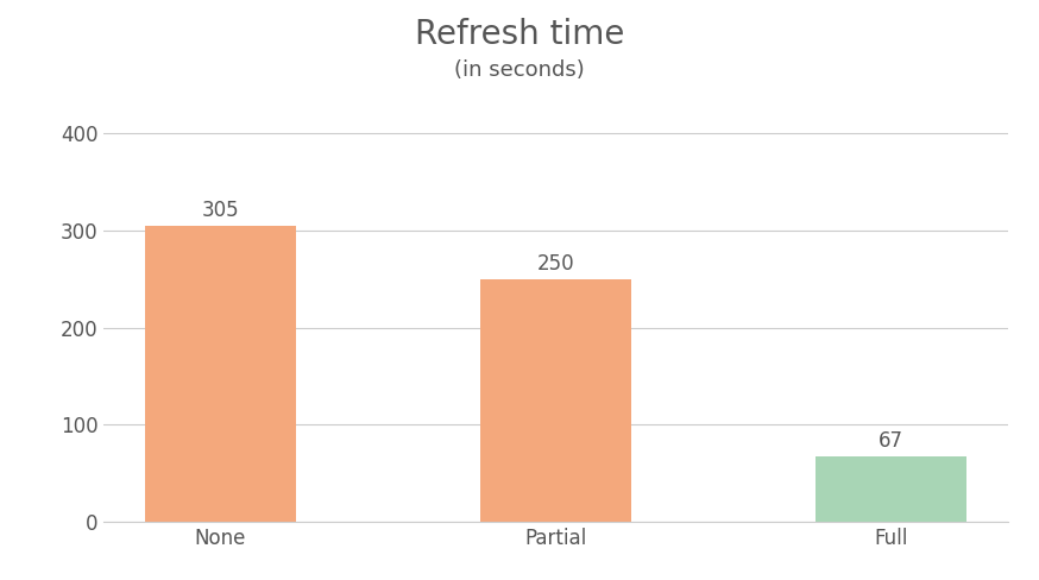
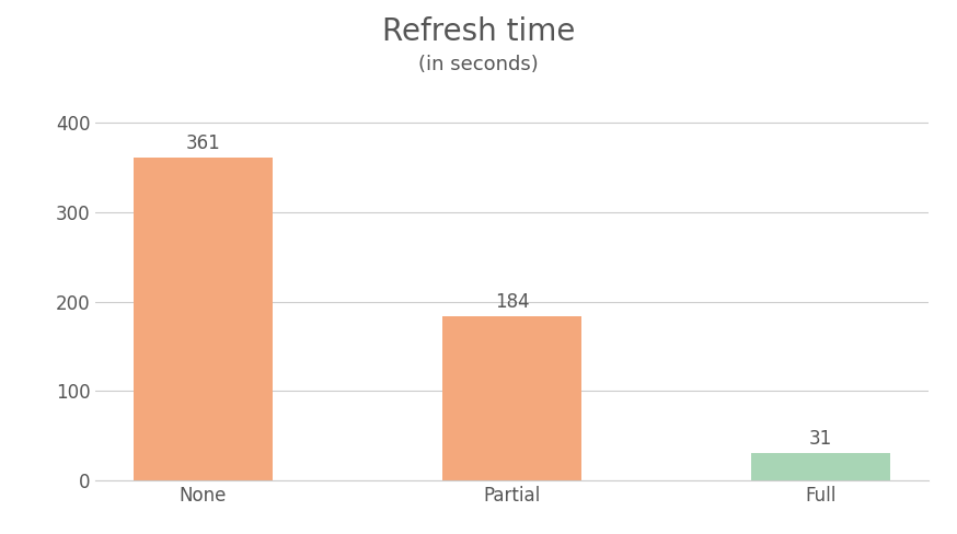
None: 305 -> 361
Partial: 250 -> 184
Full: 67 -> 31
